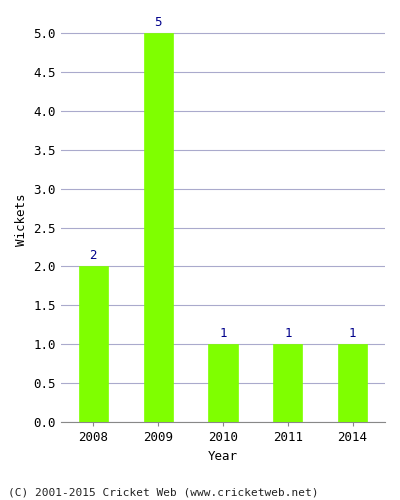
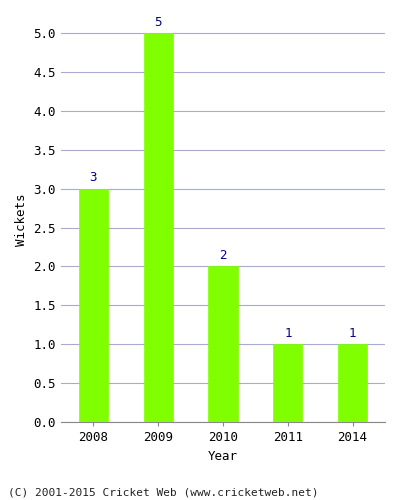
2008: 2 -> 3
2010: 1 -> 2
